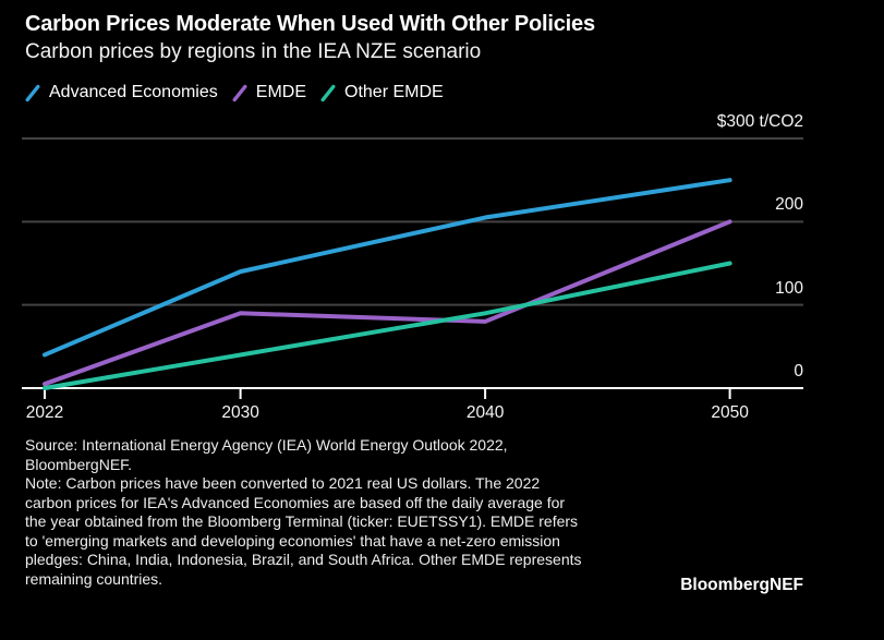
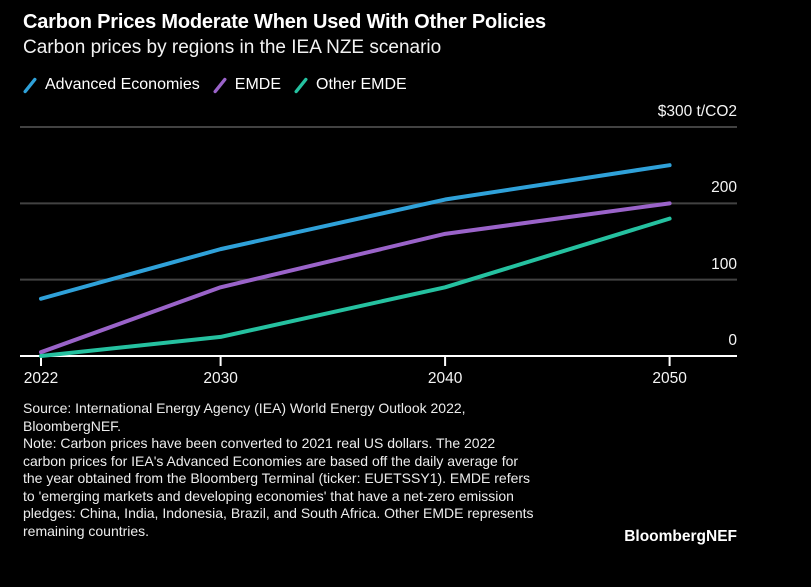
Advanced Economies/2022: 40 -> 80
Other EMDE/2030: 40 -> 20
EMDE/2040: 80 -> 160
Other EMDE/2050: 150 -> 180
